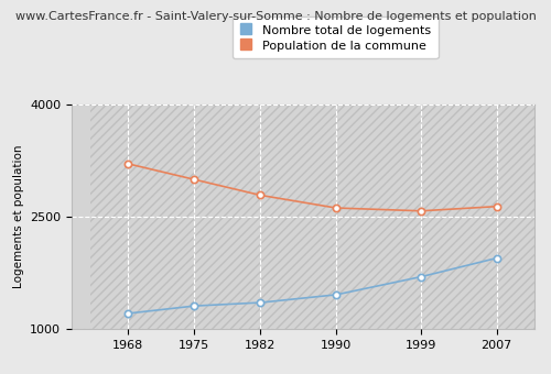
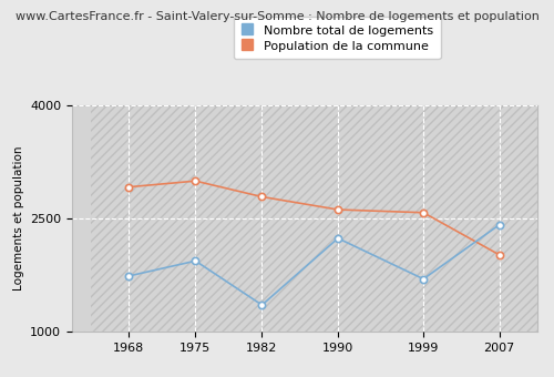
Nombre total de logements/1968: 1210 -> 1740
Population de la commune/1968: 3210 -> 2920
Nombre total de logements/1975: 1310 -> 1940
Nombre total de logements/1990: 1460 -> 2240
Nombre total de logements/2007: 1950 -> 2420
Population de la commune/2007: 2640 -> 2020
